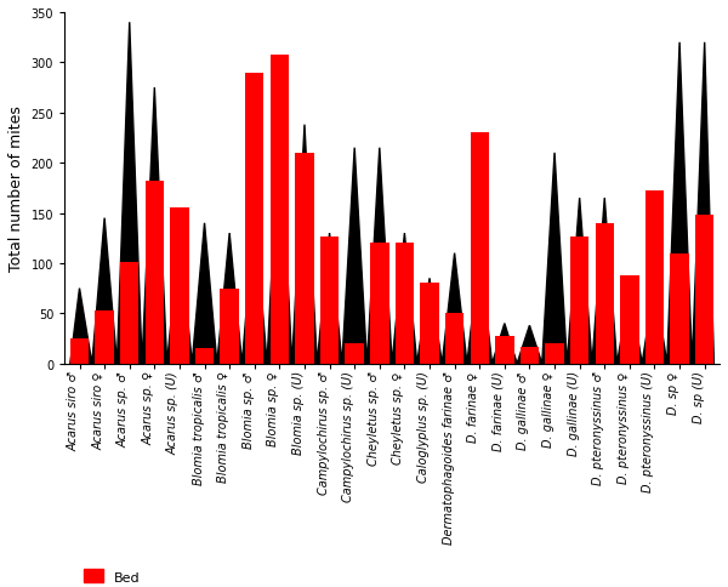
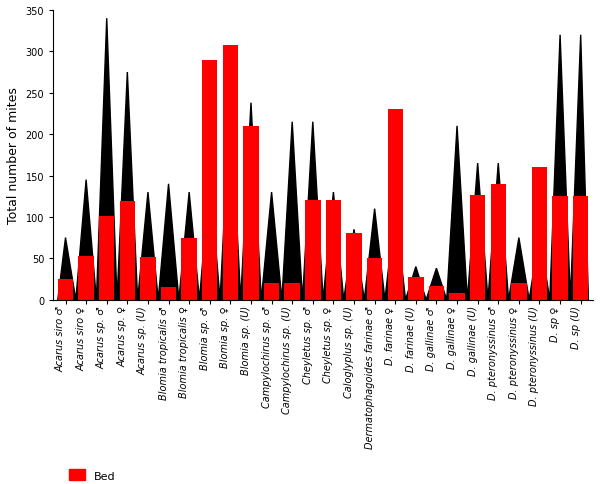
Acarus sp. ♀: 182 -> 119
Acarus sp. (U): 156 -> 52
Campylochirus sp. ♂: 126 -> 20
D. gallinae ♀: 20 -> 8
D. pteronyssinus ♀: 88 -> 20
D. pteronyssinus (U): 172 -> 160
D. sp ♀: 110 -> 125
D. sp (U): 148 -> 125
